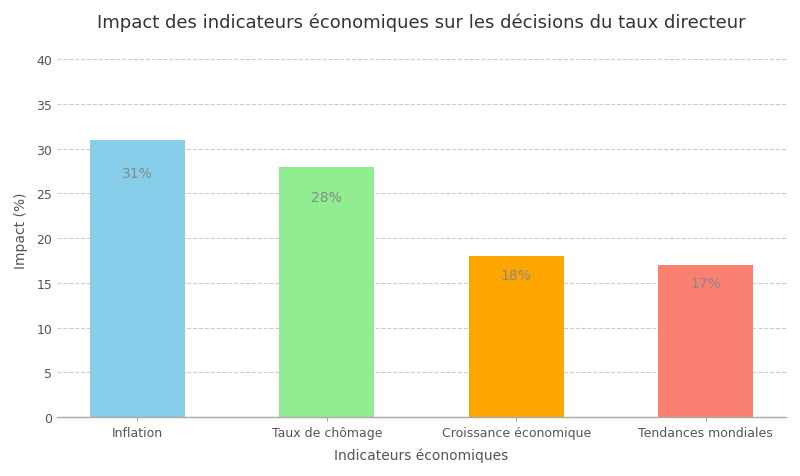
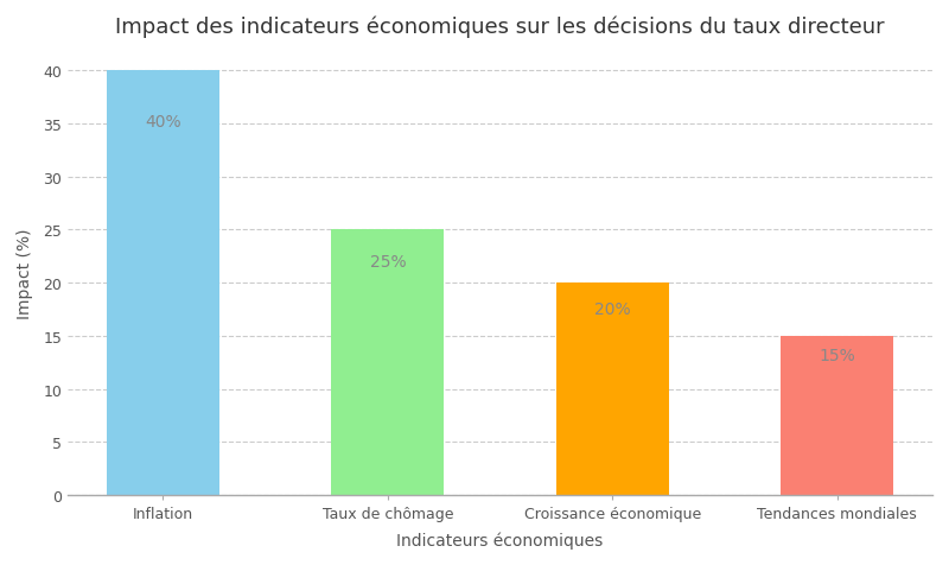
Inflation: 31% -> 40%
Taux de chômage: 28% -> 25%
Croissance économique: 18% -> 20%
Tendances mondiales: 17% -> 15%
